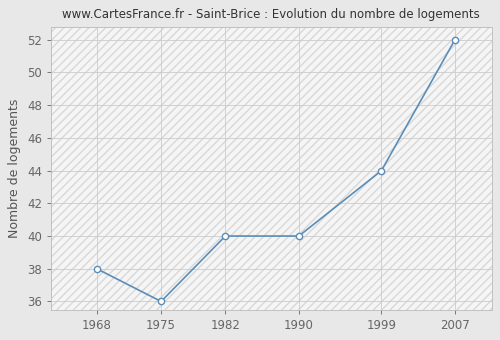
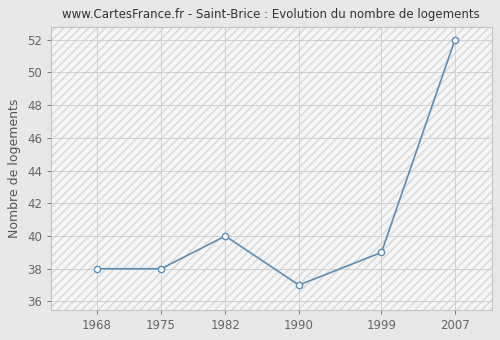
1975: 36 -> 38
1990: 40 -> 37
1999: 44 -> 39
